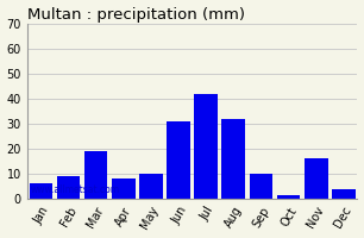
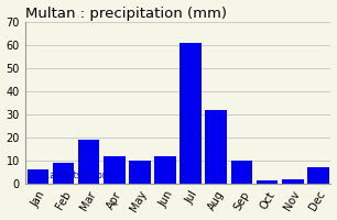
Apr: 8.0 -> 12.0
Jun: 31.0 -> 12.0
Jul: 42.0 -> 61.0
Nov: 16.0 -> 2.0
Dec: 4.0 -> 7.0
